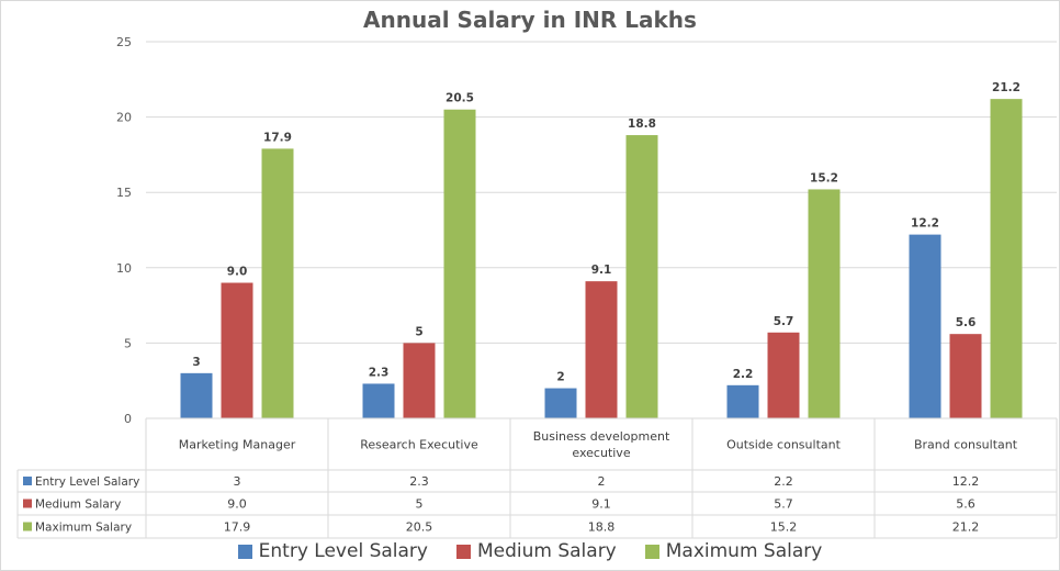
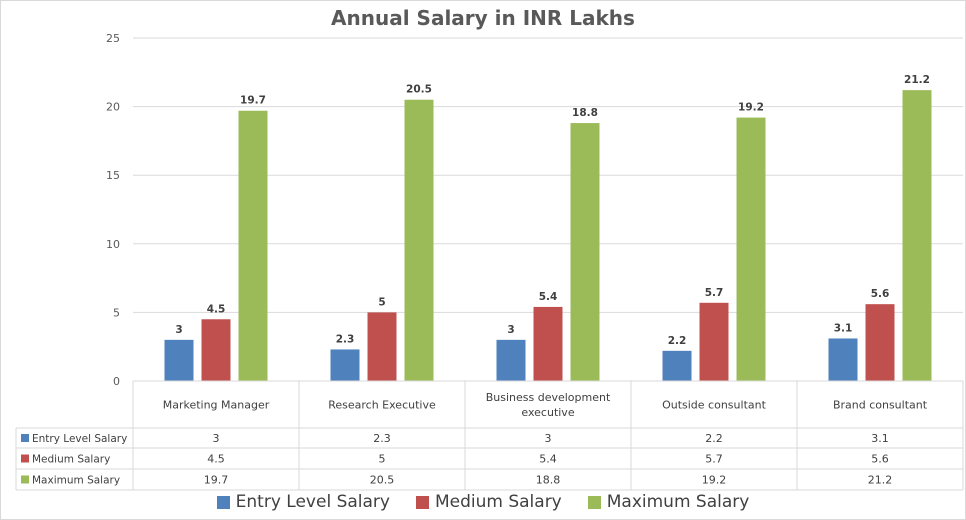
Medium Salary/Marketing Manager: 9.0 -> 4.5
Maximum Salary/Marketing Manager: 17.9 -> 19.7
Entry Level Salary/Business development executive: 2 -> 3
Medium Salary/Business development executive: 9.1 -> 5.4
Maximum Salary/Outside consultant: 15.2 -> 19.2
Entry Level Salary/Brand consultant: 12.2 -> 3.1
